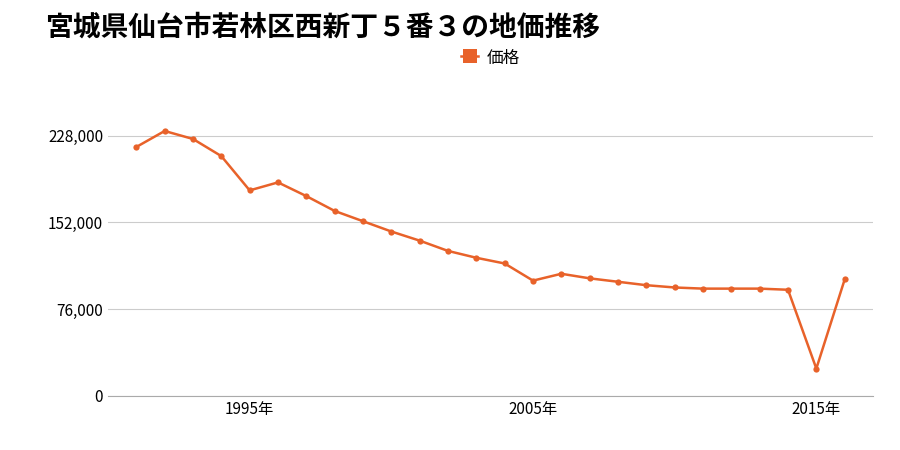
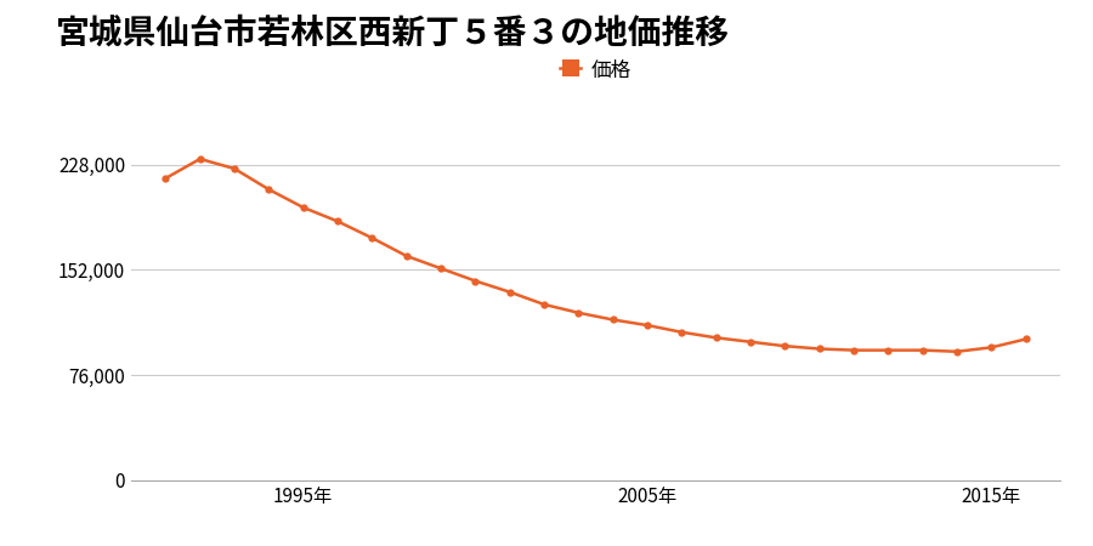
1995年: 180,000 -> 197,000
2005年: 101,000 -> 112,000
2015年: 24,000 -> 96,000
